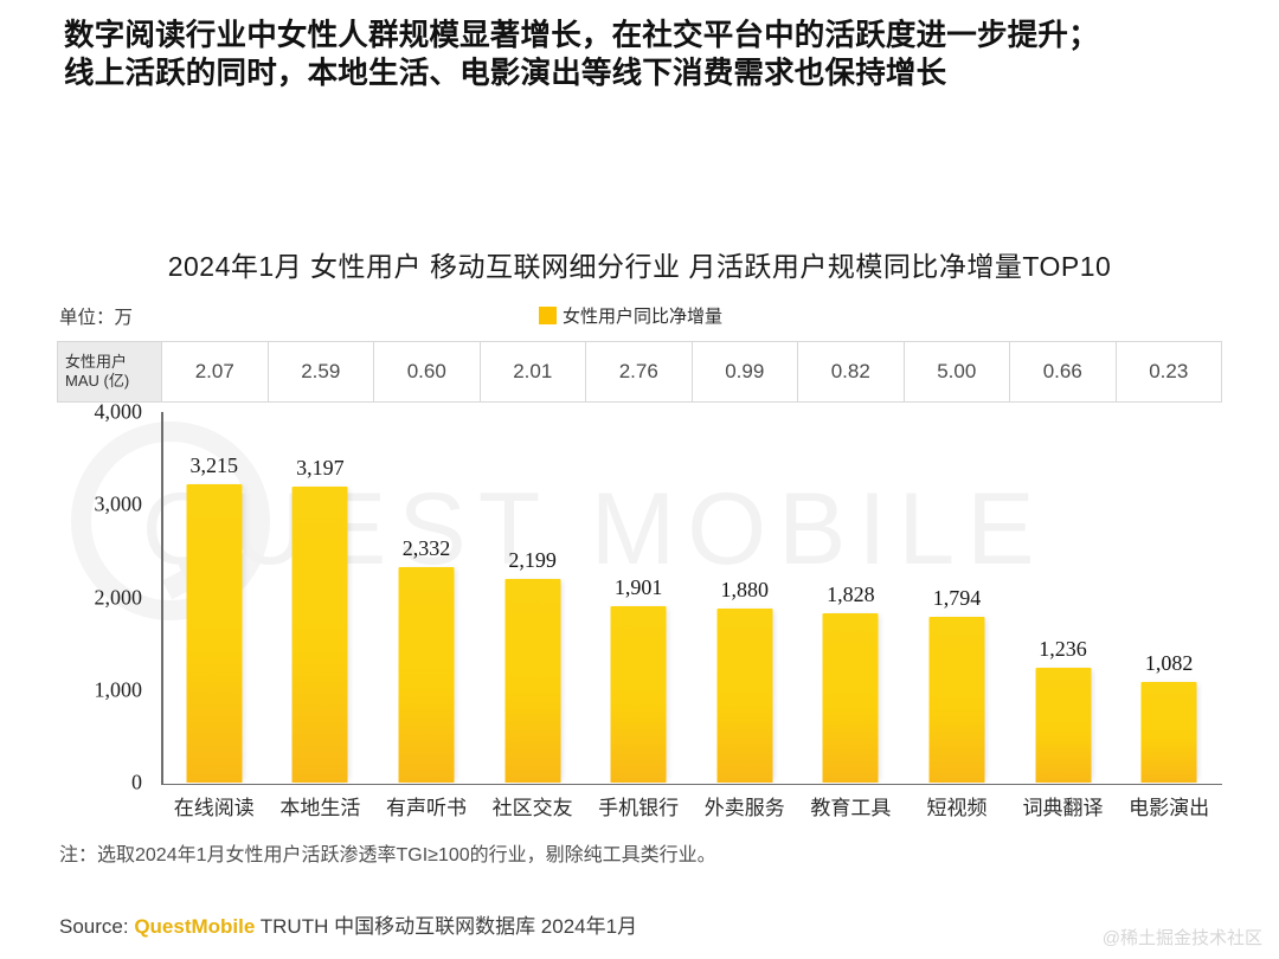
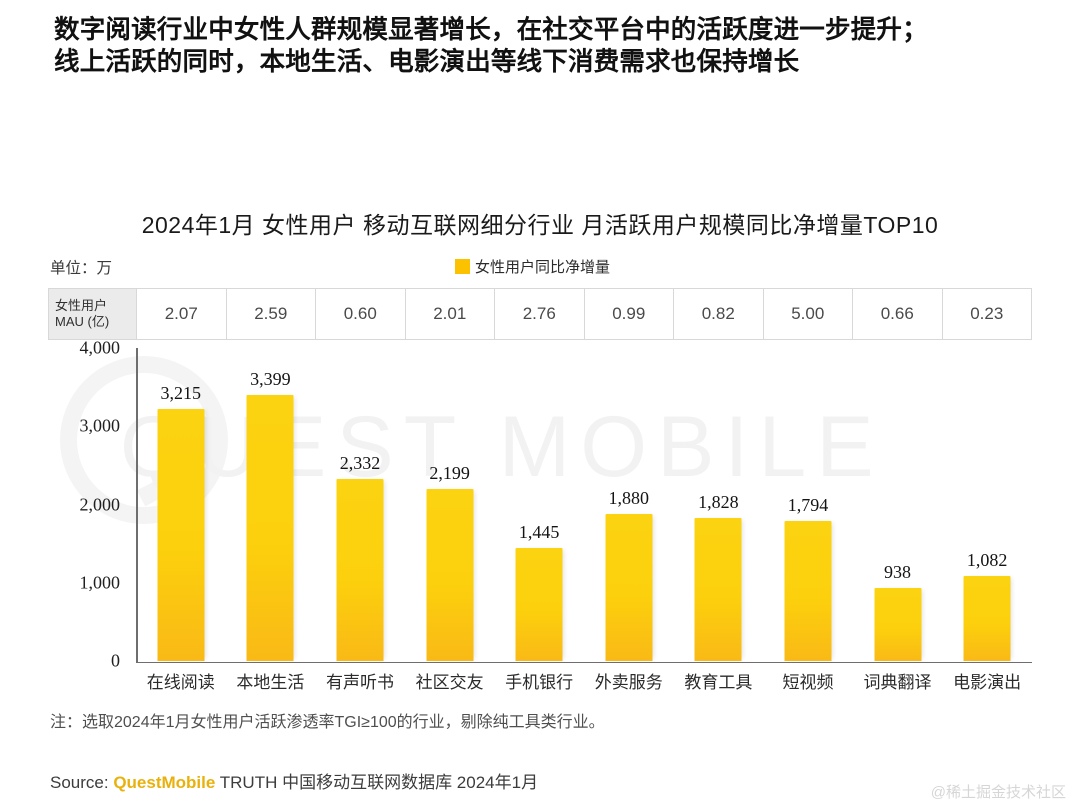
本地生活: 3,197 -> 3,399
手机银行: 1,901 -> 1,445
词典翻译: 1,236 -> 938
